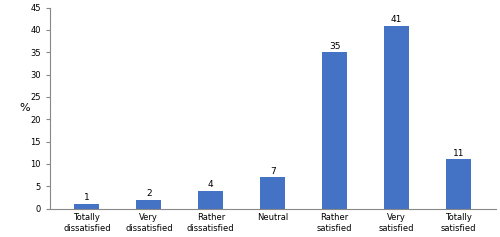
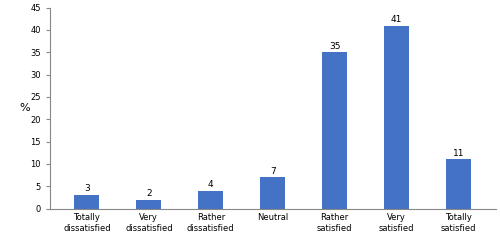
Totally dissatisfied: 1 -> 3
